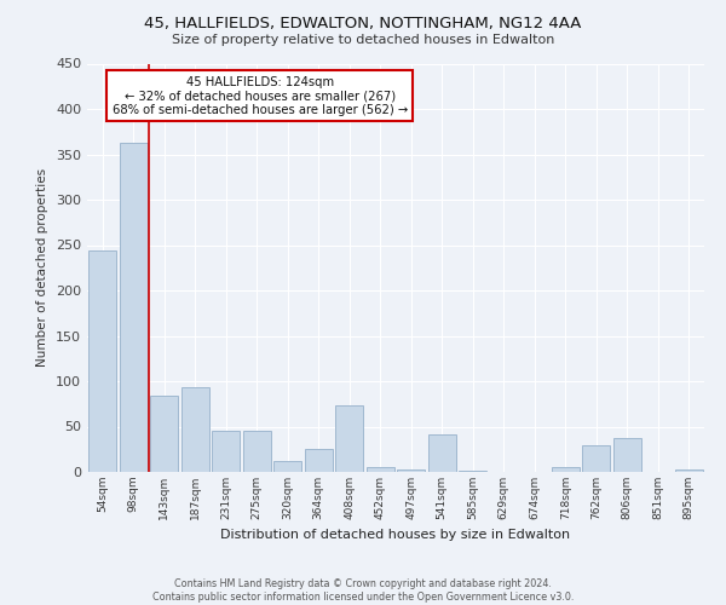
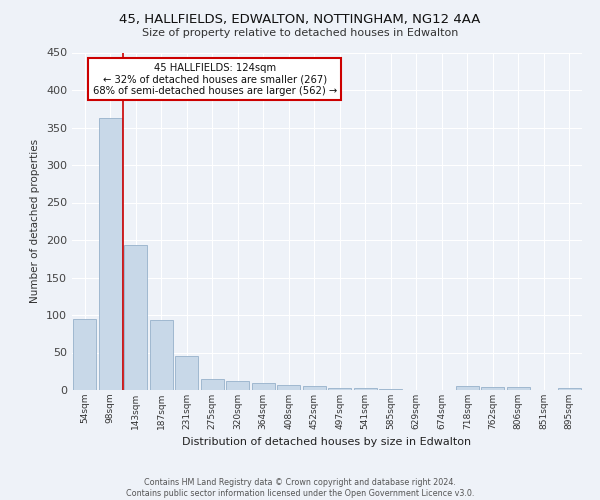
54sqm: 244 -> 95
143sqm: 84 -> 193
275sqm: 46 -> 15
364sqm: 26 -> 10
408sqm: 74 -> 7
541sqm: 42 -> 3
762sqm: 30 -> 4
806sqm: 38 -> 4
